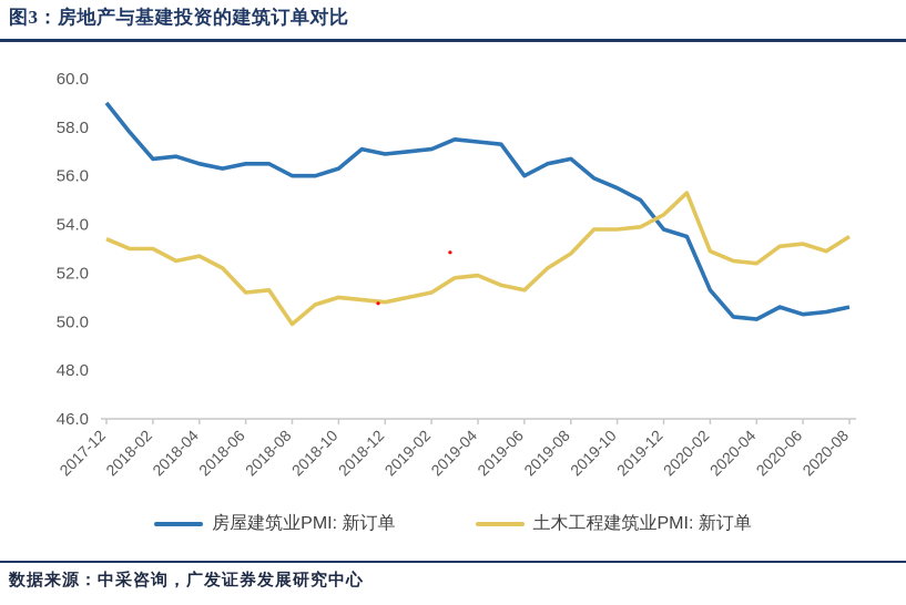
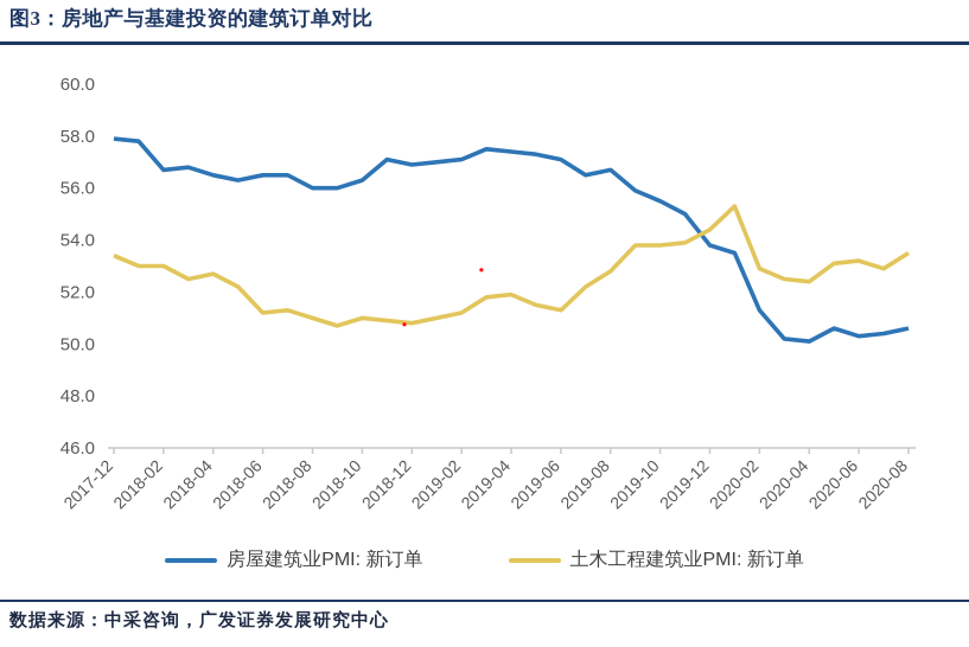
房屋建筑业PMI: 新订单/2017-12: 59.0 -> 57.9
土木工程建筑业PMI: 新订单/2018-08: 49.9 -> 51.0
房屋建筑业PMI: 新订单/2019-06: 56.0 -> 57.1
